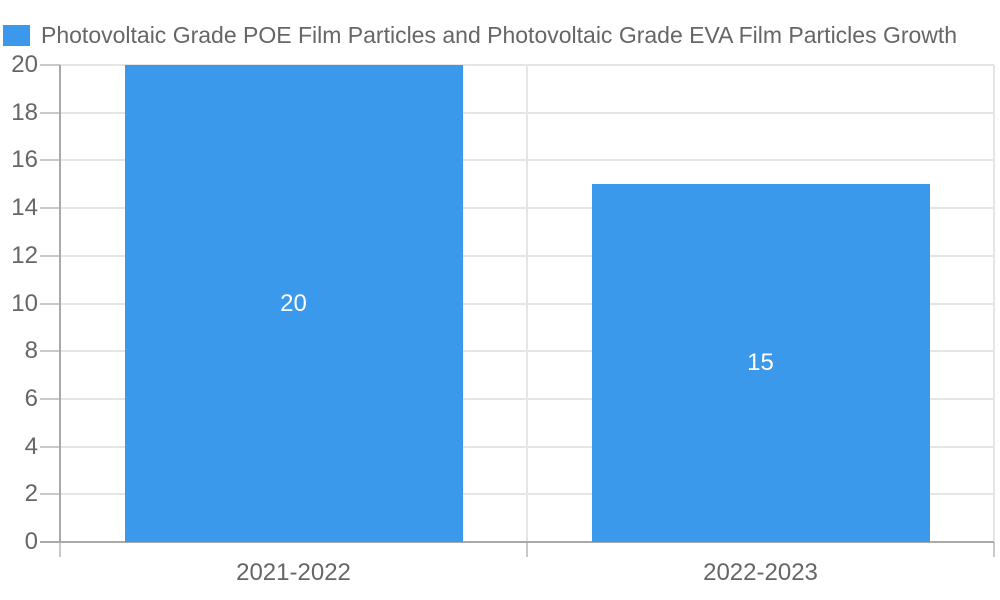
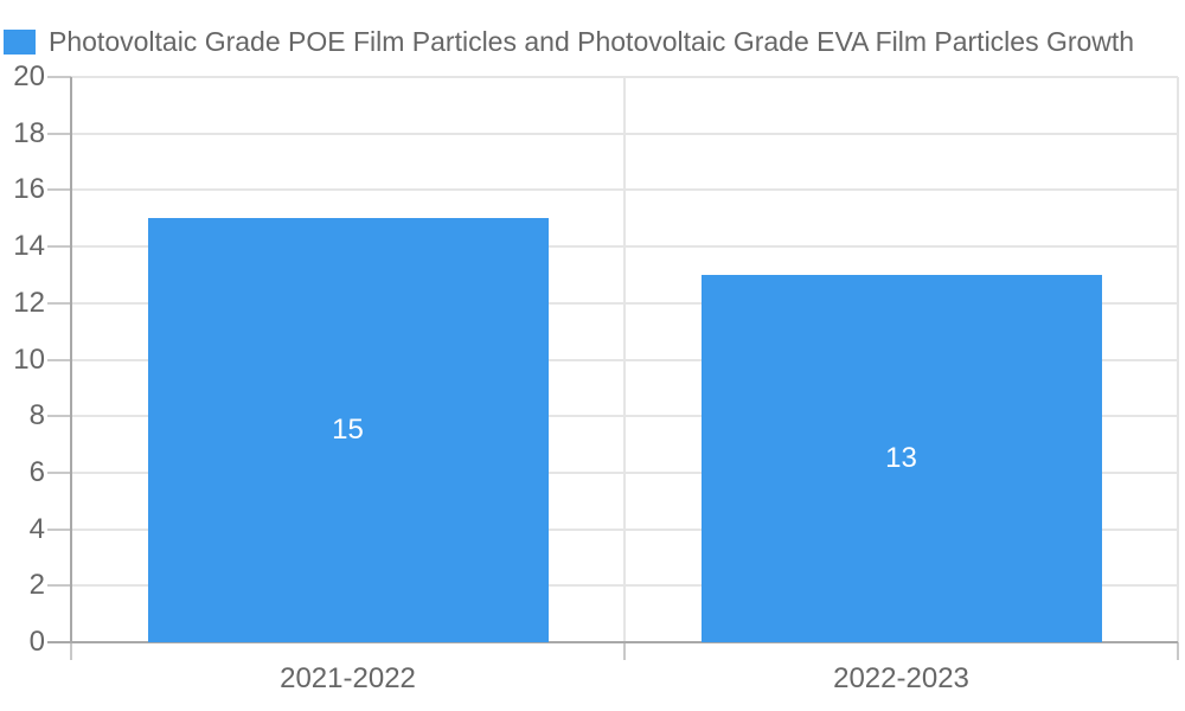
2021-2022: 20 -> 15
2022-2023: 15 -> 13
